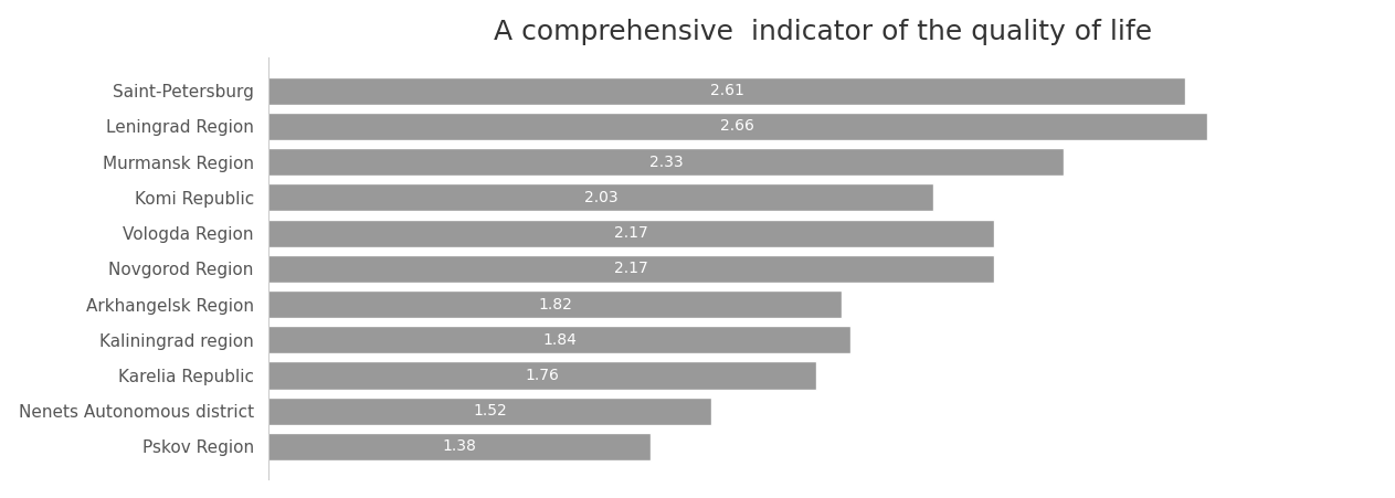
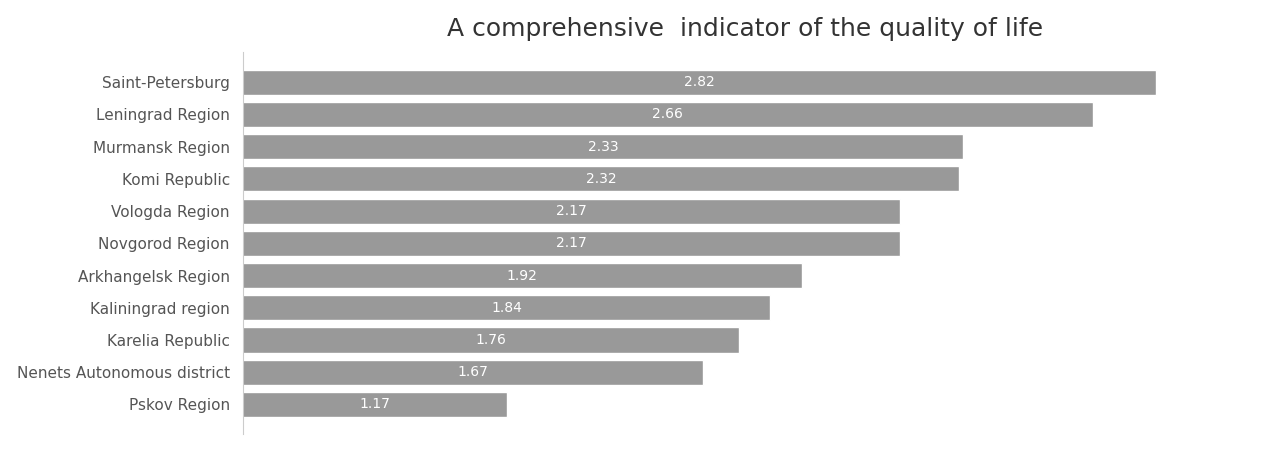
Saint-Petersburg: 2.61 -> 2.82
Komi Republic: 2.03 -> 2.32
Arkhangelsk Region: 1.82 -> 1.92
Nenets Autonomous district: 1.52 -> 1.67
Pskov Region: 1.38 -> 1.17
